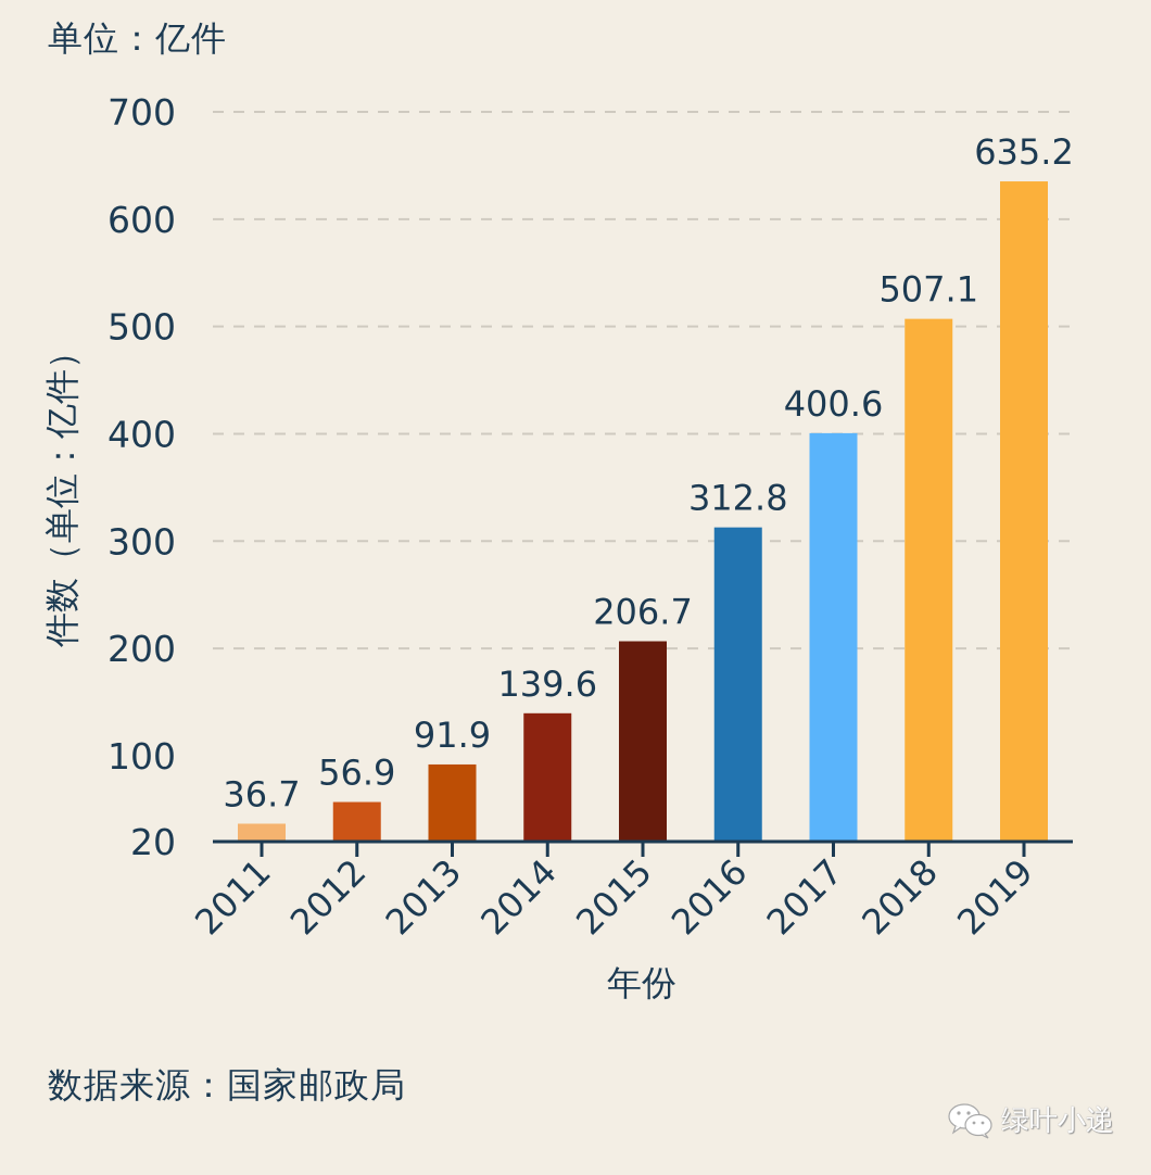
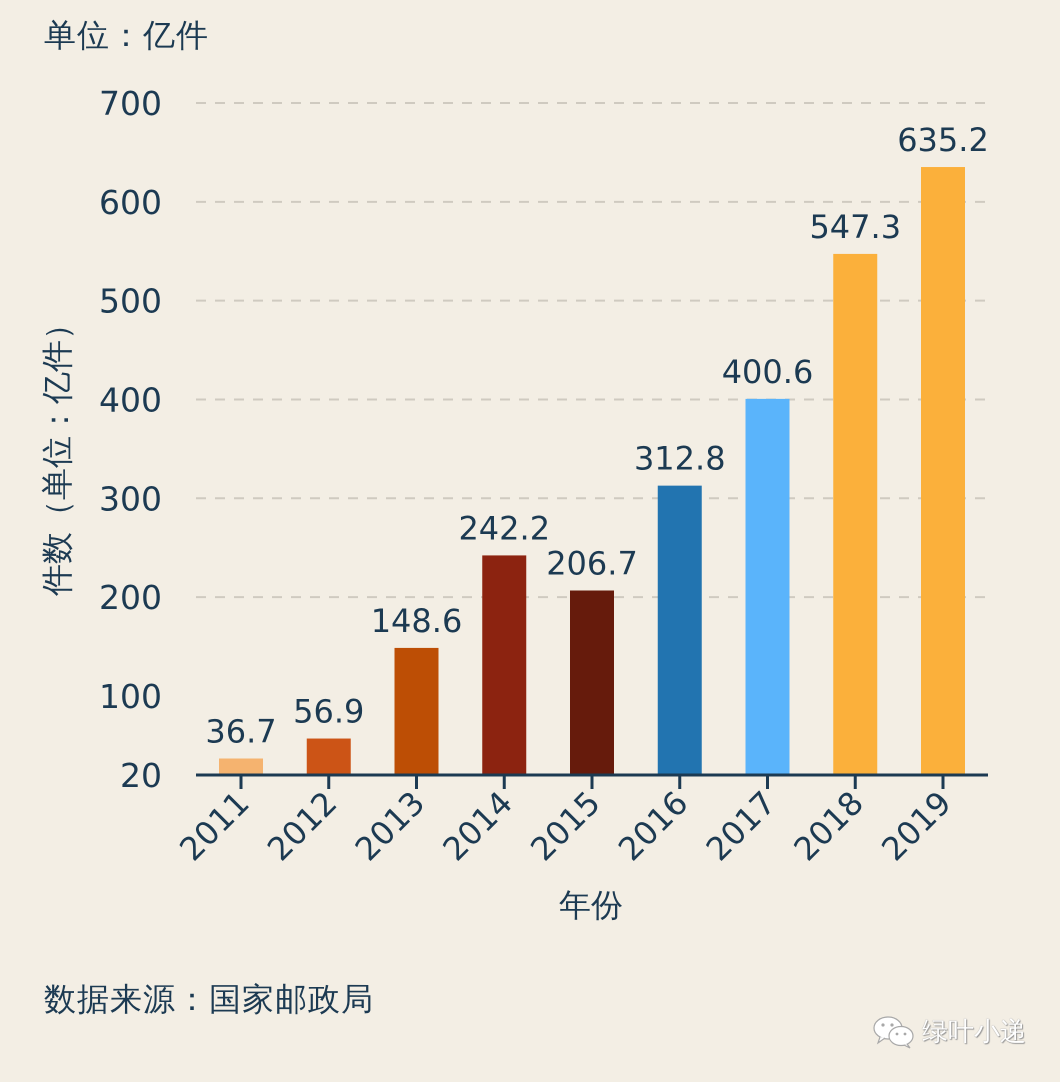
2013: 91.9 -> 148.6
2014: 139.6 -> 242.2
2018: 507.1 -> 547.3
